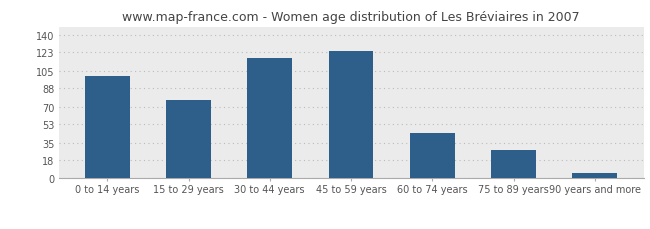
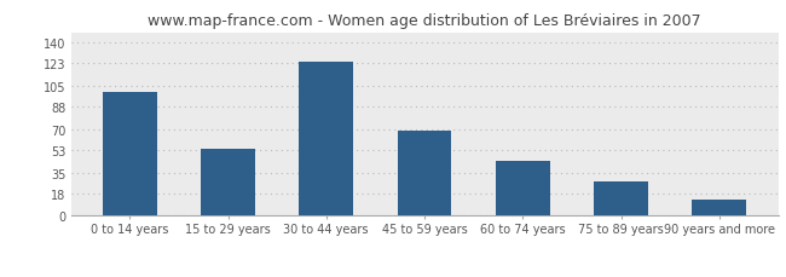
15 to 29 years: 76 -> 54
30 to 44 years: 117 -> 124
45 to 59 years: 124 -> 69
90 years and more: 5 -> 13
